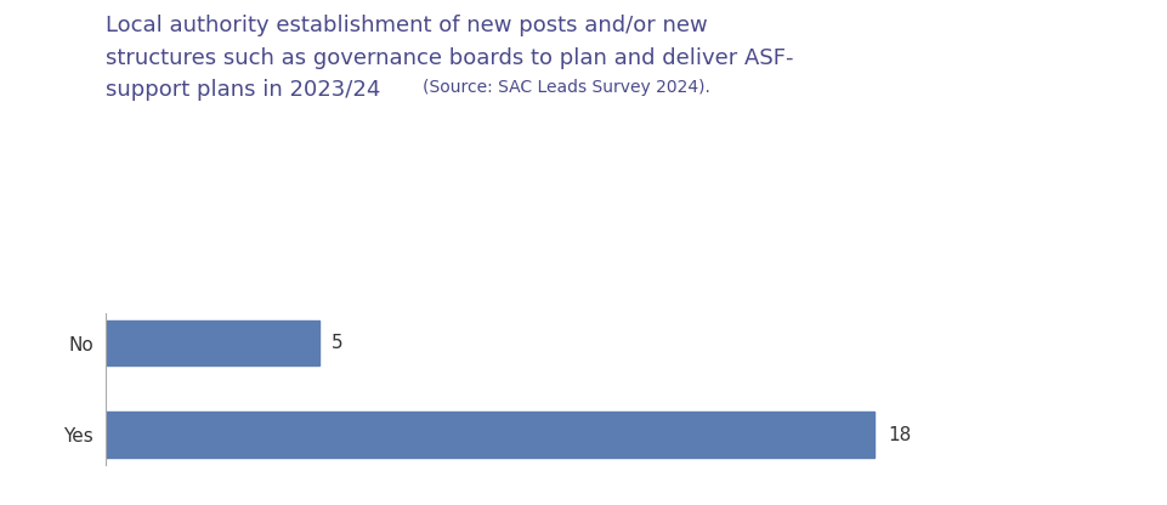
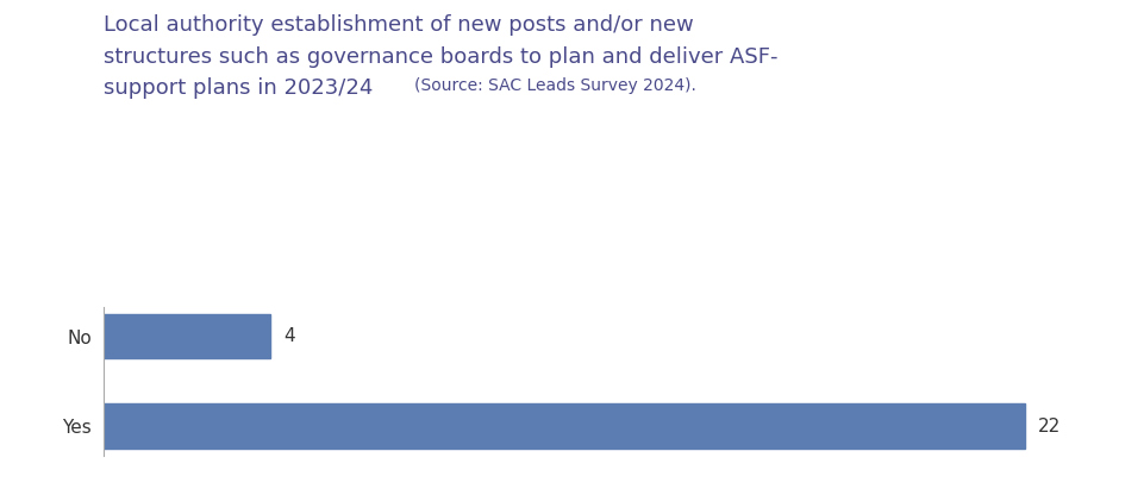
No: 5 -> 4
Yes: 18 -> 22
